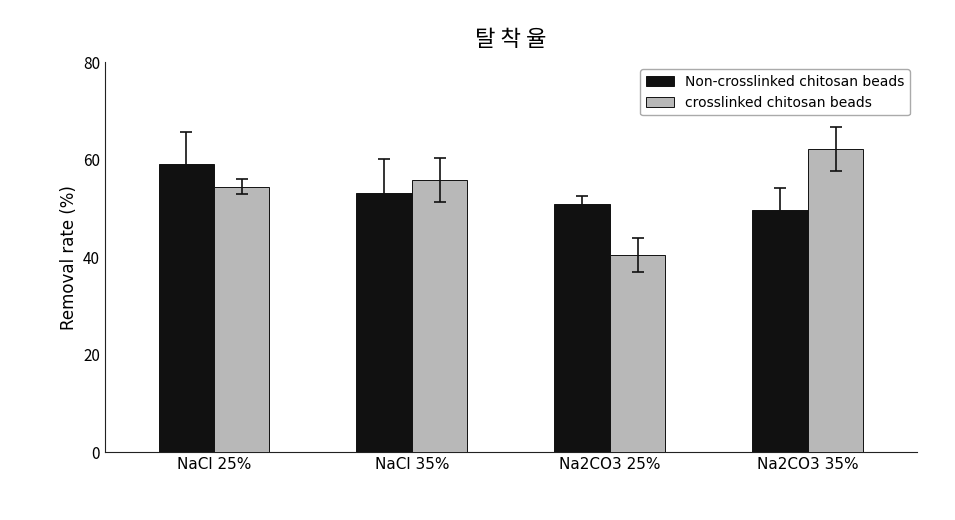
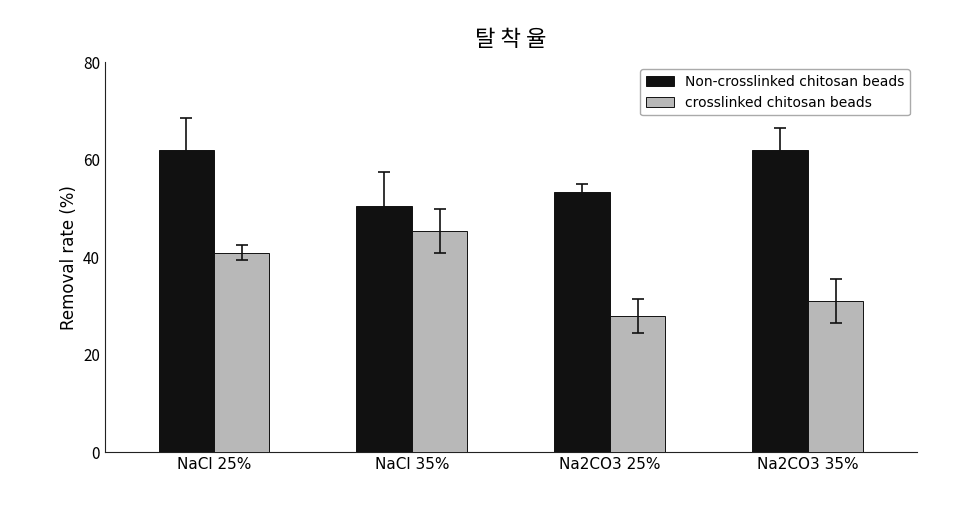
Non-crosslinked chitosan beads/NaCl 25%: 59.2 -> 62.0
crosslinked chitosan beads/NaCl 25%: 54.5 -> 41.0
Non-crosslinked chitosan beads/NaCl 35%: 53.2 -> 50.5
crosslinked chitosan beads/NaCl 35%: 55.8 -> 45.5
Non-crosslinked chitosan beads/Na2CO3 25%: 51.0 -> 53.5
crosslinked chitosan beads/Na2CO3 25%: 40.5 -> 28.0
Non-crosslinked chitosan beads/Na2CO3 35%: 49.8 -> 62.0
crosslinked chitosan beads/Na2CO3 35%: 62.2 -> 31.0
